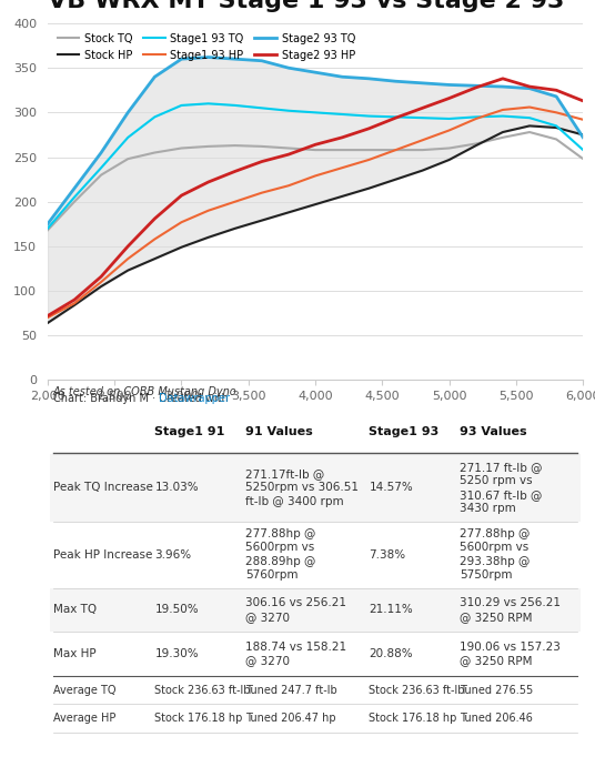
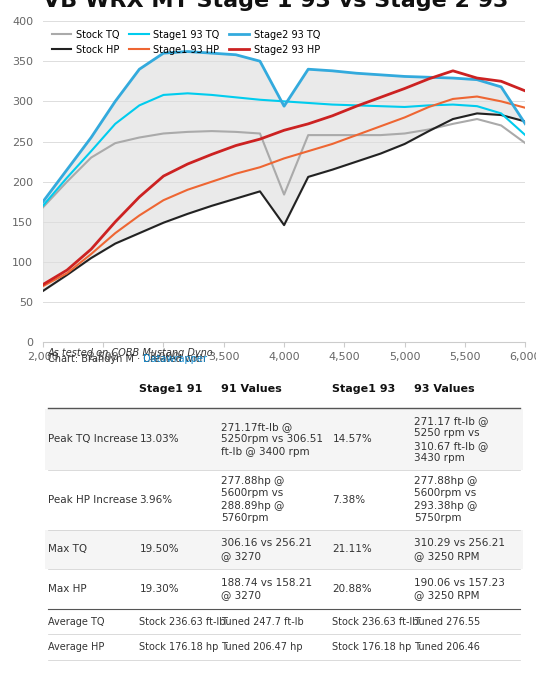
Stock TQ/4,000: 258 -> 184
Stock HP/4,000: 197 -> 146
Stage2 93 TQ/4,000: 345 -> 294
